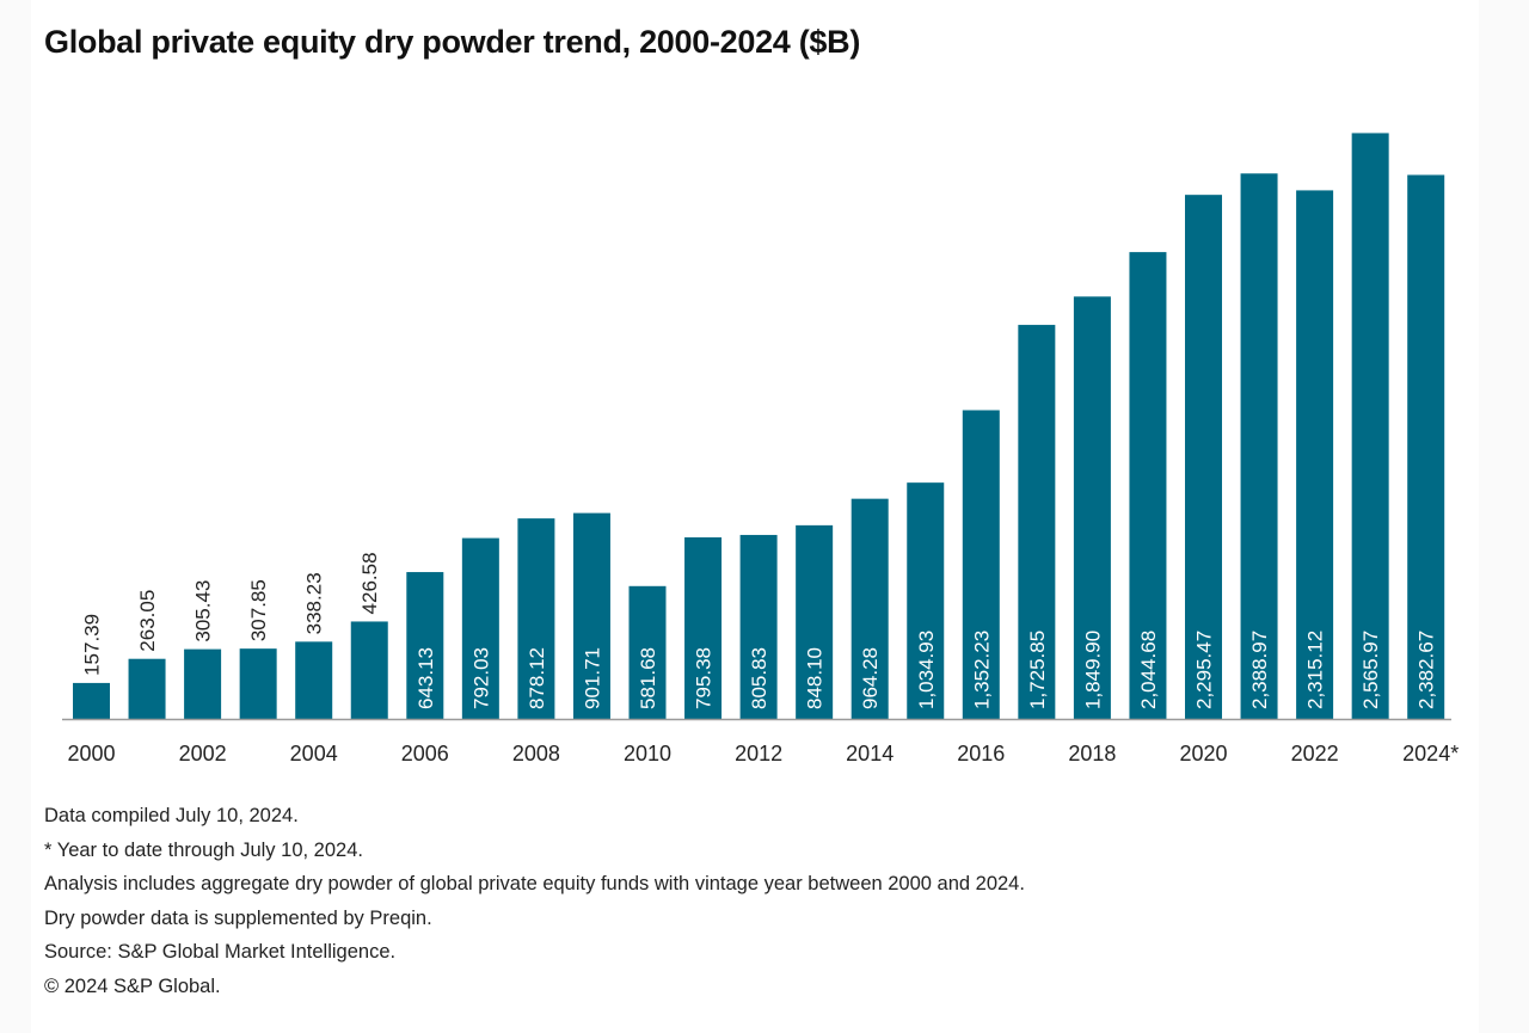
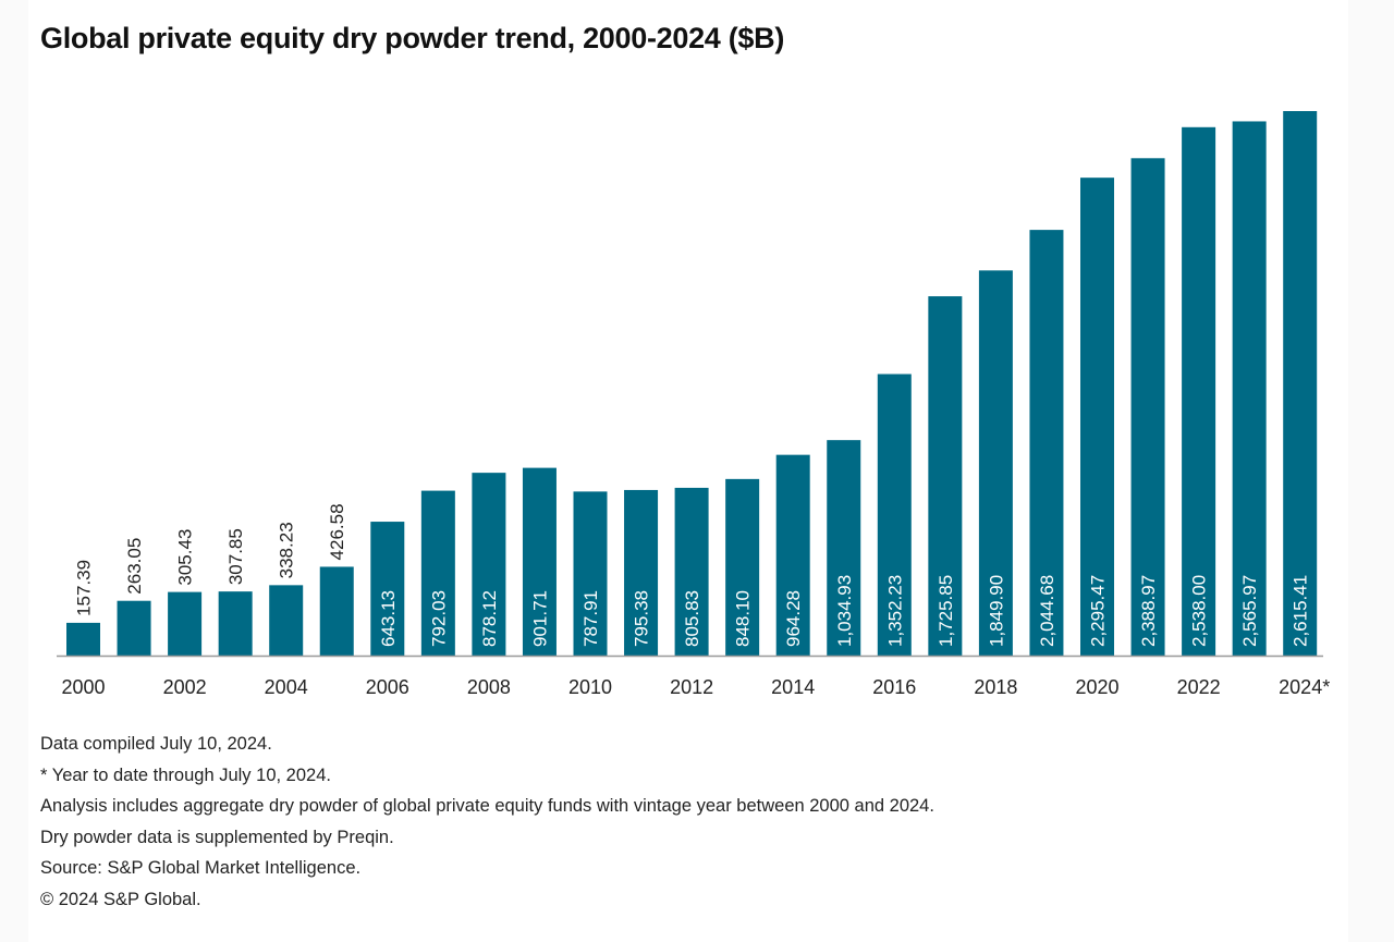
2010: 581.68 -> 787.91
2022: 2,315.12 -> 2,538.00
2024*: 2,382.67 -> 2,615.41
